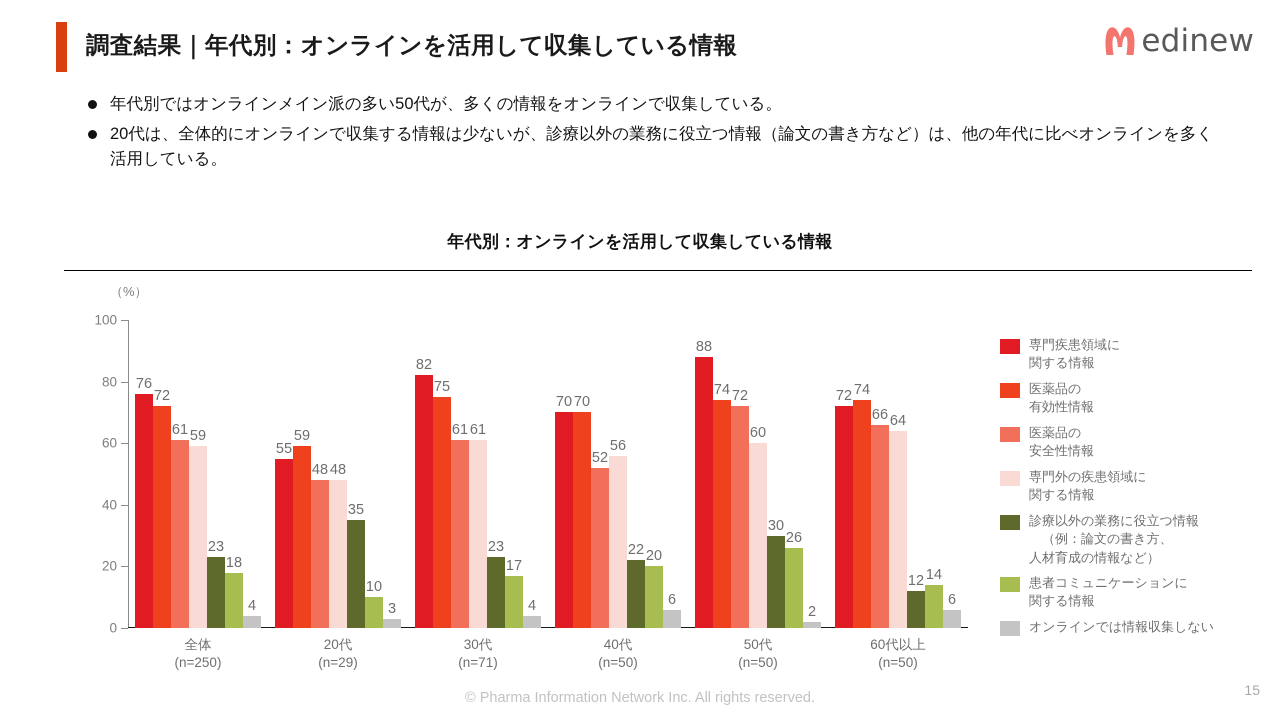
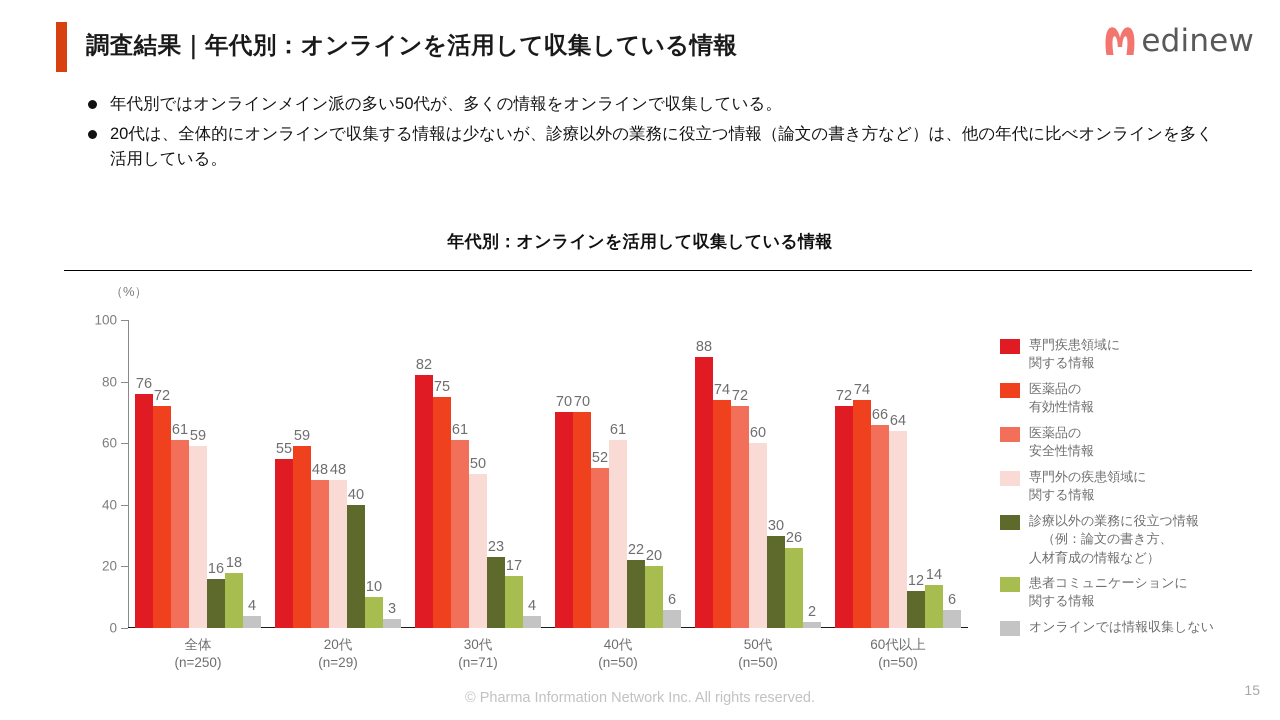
診療以外の業務に役立つ情報 （例：論文の書き方、 人材育成の情報など）/全体: 23 -> 16
診療以外の業務に役立つ情報 （例：論文の書き方、 人材育成の情報など）/20代: 35 -> 40
専門外の疾患領域に 関する情報/30代: 61 -> 50
専門外の疾患領域に 関する情報/40代: 56 -> 61
